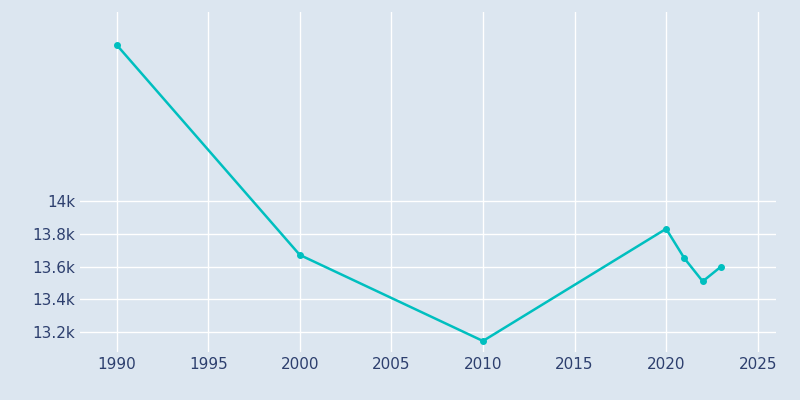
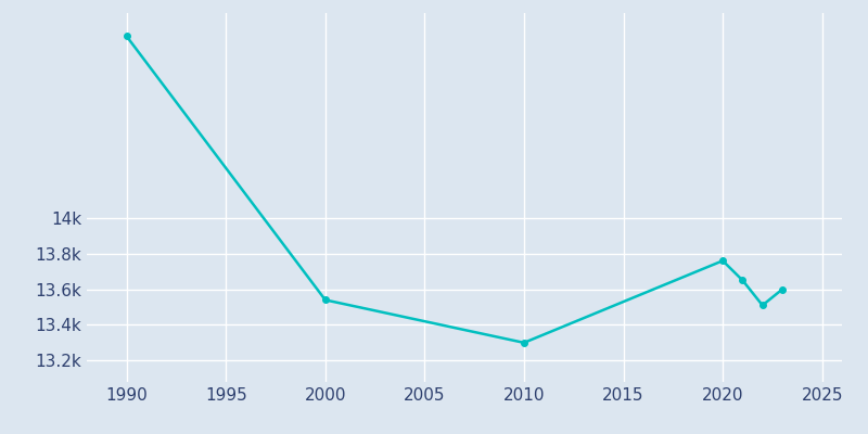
1990: 14.95k -> 15.02k
2000: 13.67k -> 13.54k
2010: 13.15k -> 13.30k
2020: 13.83k -> 13.76k
